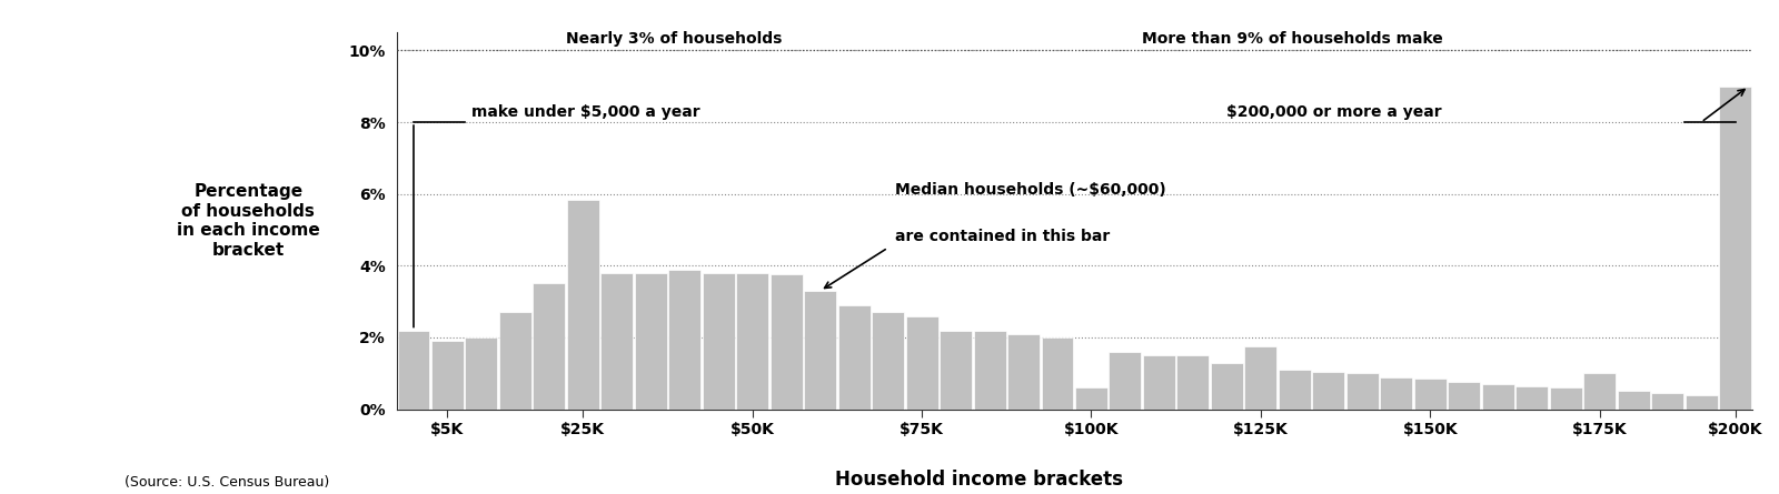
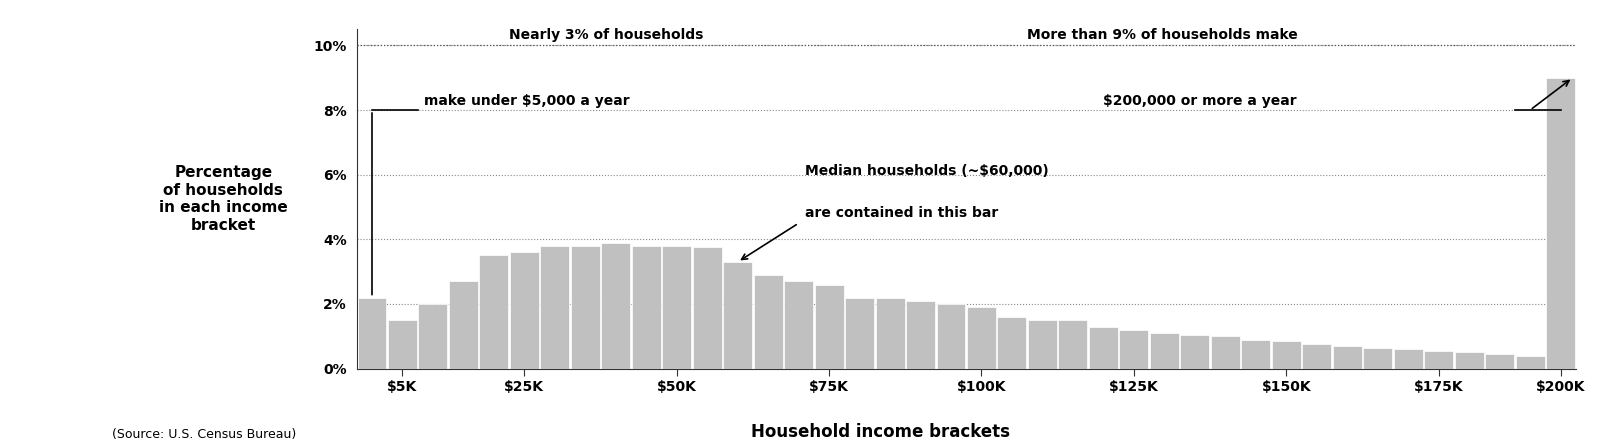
$5K: 1.90% -> 1.50%
$25K: 5.85% -> 3.60%
$100K: 0.60% -> 1.90%
$125K: 1.75% -> 1.20%
$175K: 1.00% -> 0.55%
